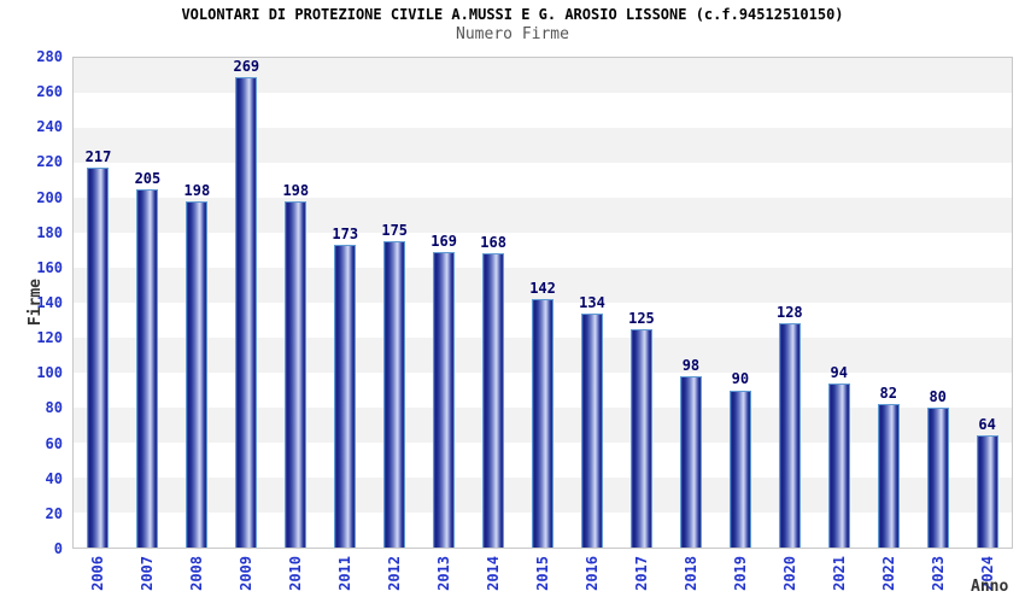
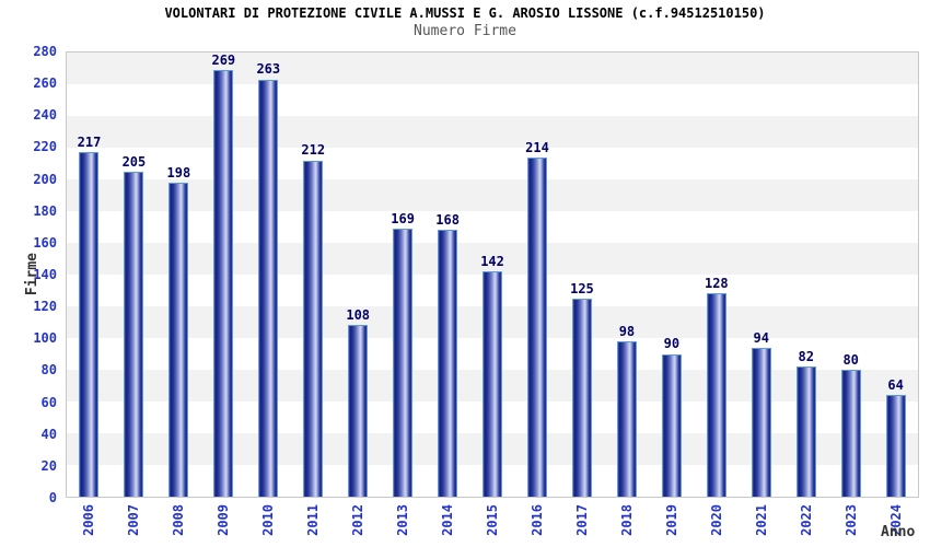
2010: 198 -> 263
2011: 173 -> 212
2012: 175 -> 108
2016: 134 -> 214
